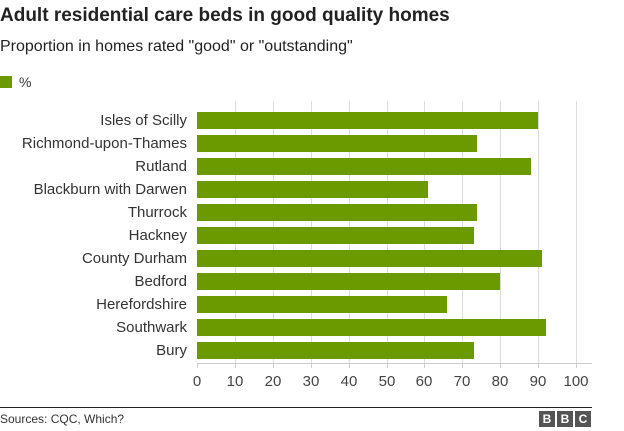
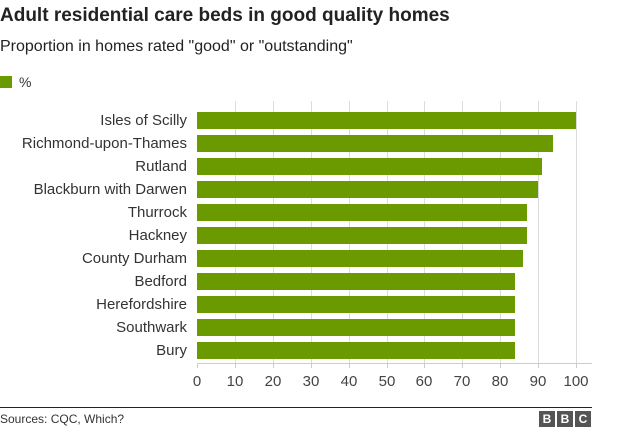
Isles of Scilly: 90 -> 100
Richmond-upon-Thames: 74 -> 94
Rutland: 88 -> 91
Blackburn with Darwen: 61 -> 90
Thurrock: 74 -> 87
Hackney: 73 -> 87
County Durham: 91 -> 86
Bedford: 80 -> 84
Herefordshire: 66 -> 84
Southwark: 92 -> 84
Bury: 73 -> 84
